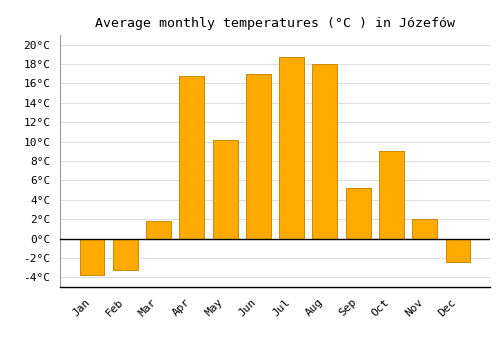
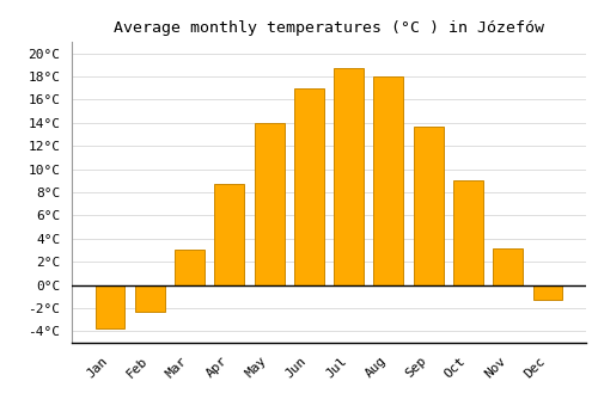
Feb: -3.2°C -> -2.3°C
Mar: 1.8°C -> 3.0°C
Apr: 16.8°C -> 8.7°C
May: 10.2°C -> 14.0°C
Sep: 5.2°C -> 13.7°C
Nov: 2.0°C -> 3.2°C
Dec: -2.4°C -> -1.3°C
